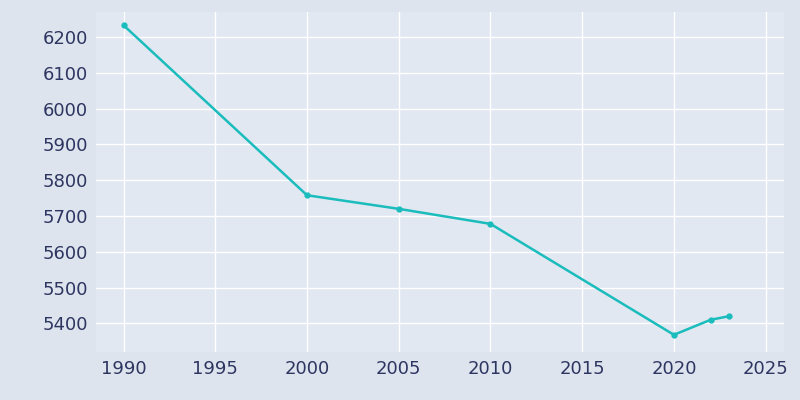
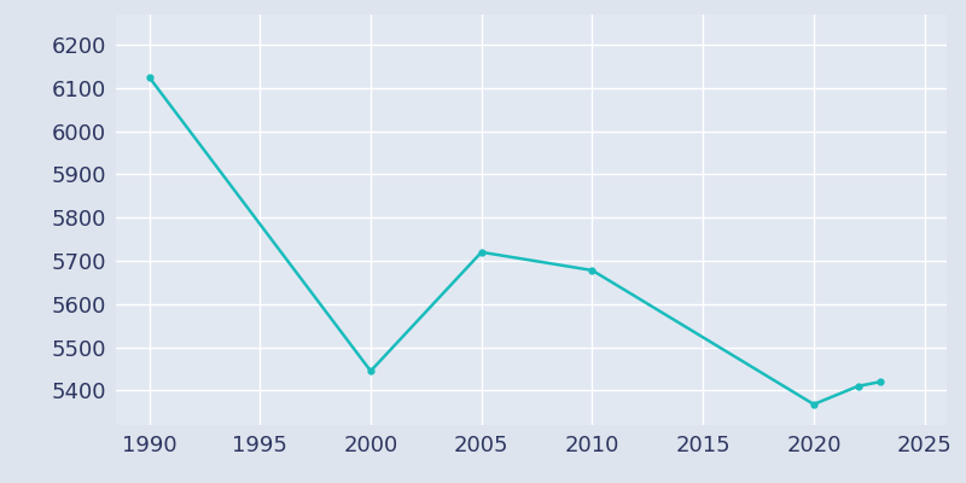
1990: 6233 -> 6125
2000: 5758 -> 5445
